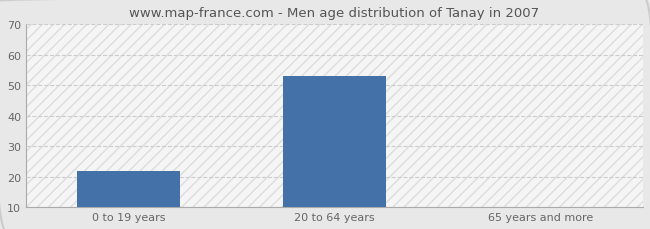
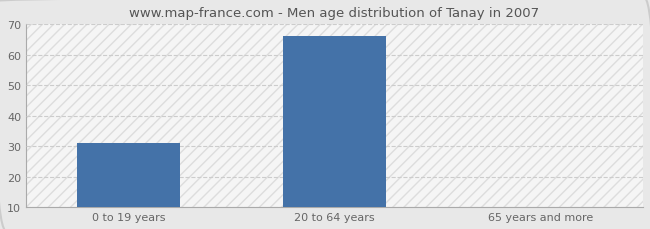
0 to 19 years: 22 -> 31
20 to 64 years: 53 -> 66
